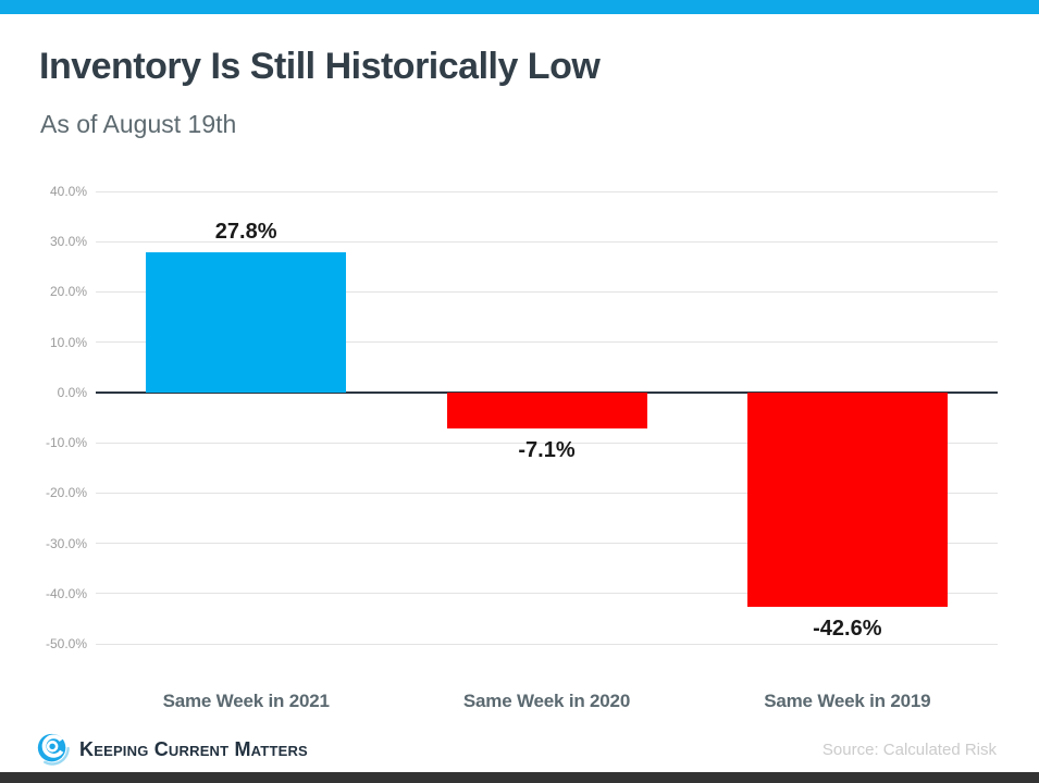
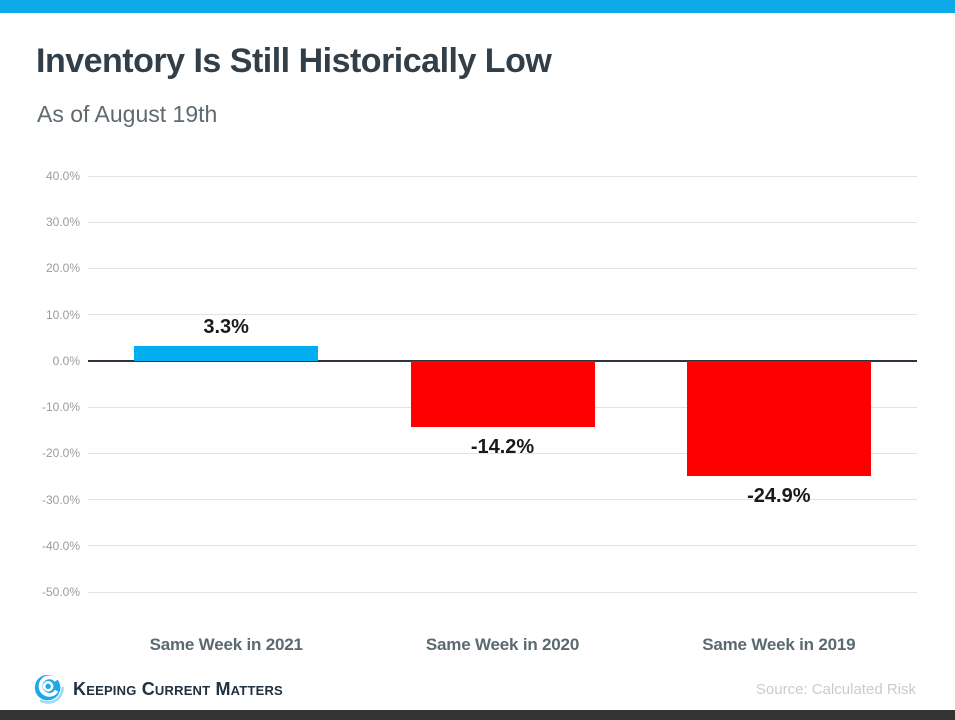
Same Week in 2021: 27.8% -> 3.3%
Same Week in 2020: -7.1% -> -14.2%
Same Week in 2019: -42.6% -> -24.9%
